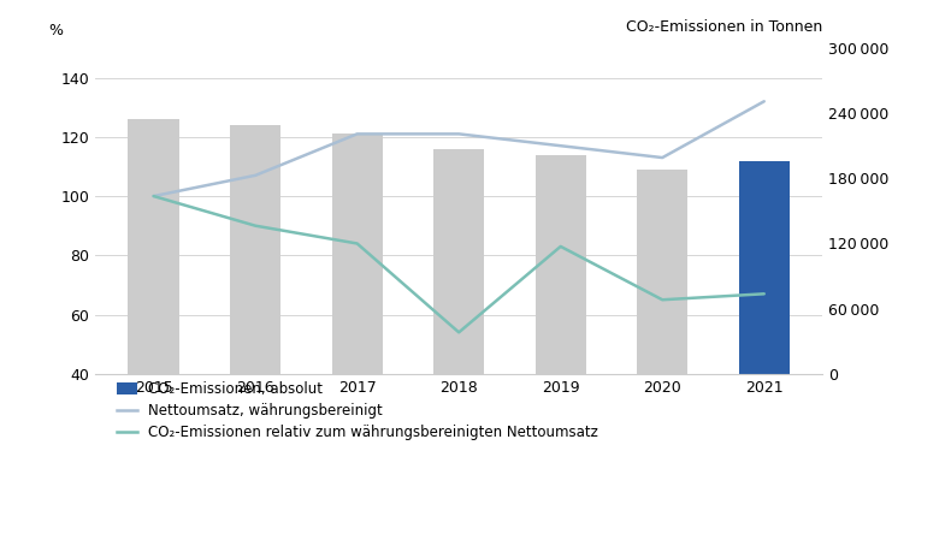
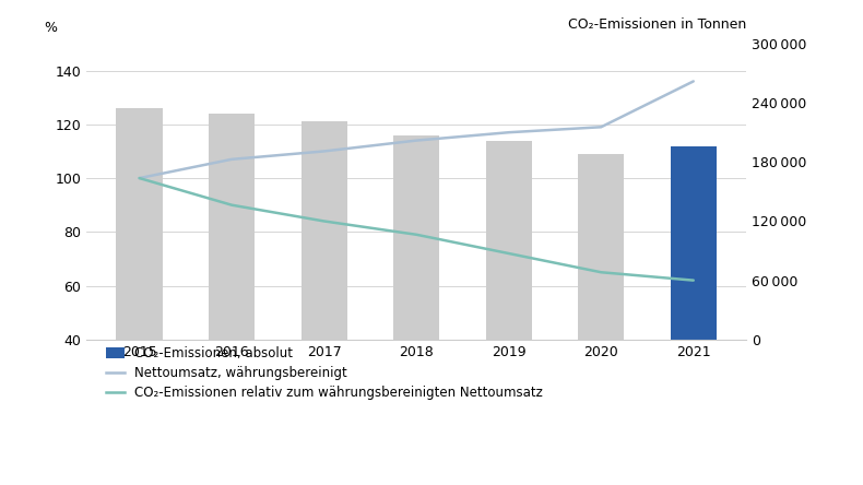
Nettoumsatz, währungsbereinigt/2017: 121 -> 110
Nettoumsatz, währungsbereinigt/2018: 121 -> 114
CO₂-Emissionen relativ zum währungsbereinigten Nettoumsatz/2018: 54 -> 79
CO₂-Emissionen relativ zum währungsbereinigten Nettoumsatz/2019: 83 -> 72
Nettoumsatz, währungsbereinigt/2020: 113 -> 119
Nettoumsatz, währungsbereinigt/2021: 132 -> 136
CO₂-Emissionen relativ zum währungsbereinigten Nettoumsatz/2021: 67 -> 62
